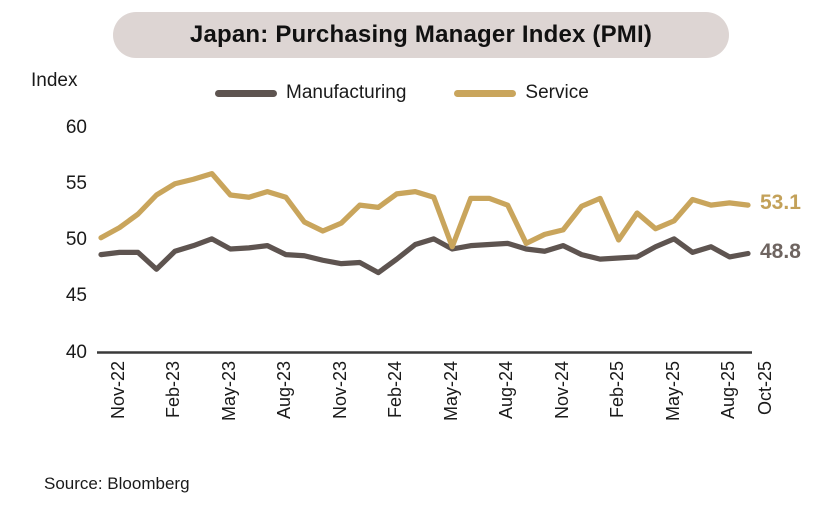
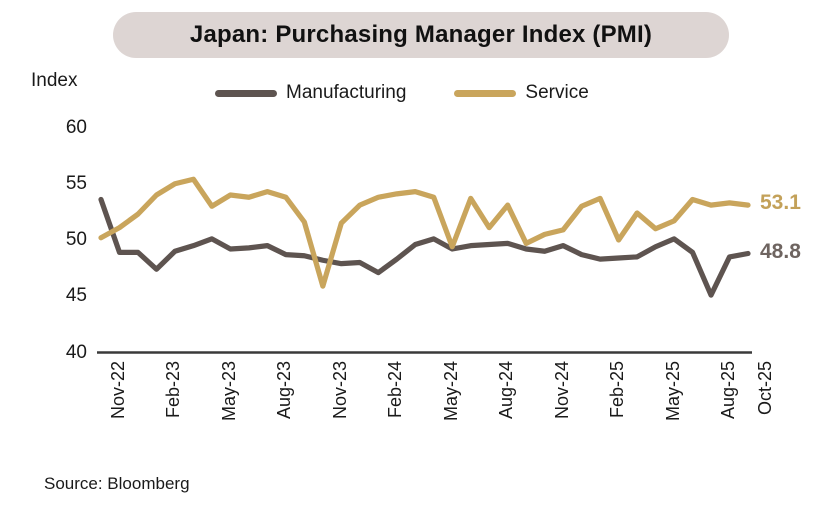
Manufacturing/Nov-22: 48.7 -> 53.6
Service/May-23: 55.9 -> 53.0
Service/Nov-23: 50.8 -> 45.9
Service/Feb-24: 52.9 -> 53.8
Service/Aug-24: 53.7 -> 51.1
Manufacturing/Aug-25: 49.4 -> 45.1
